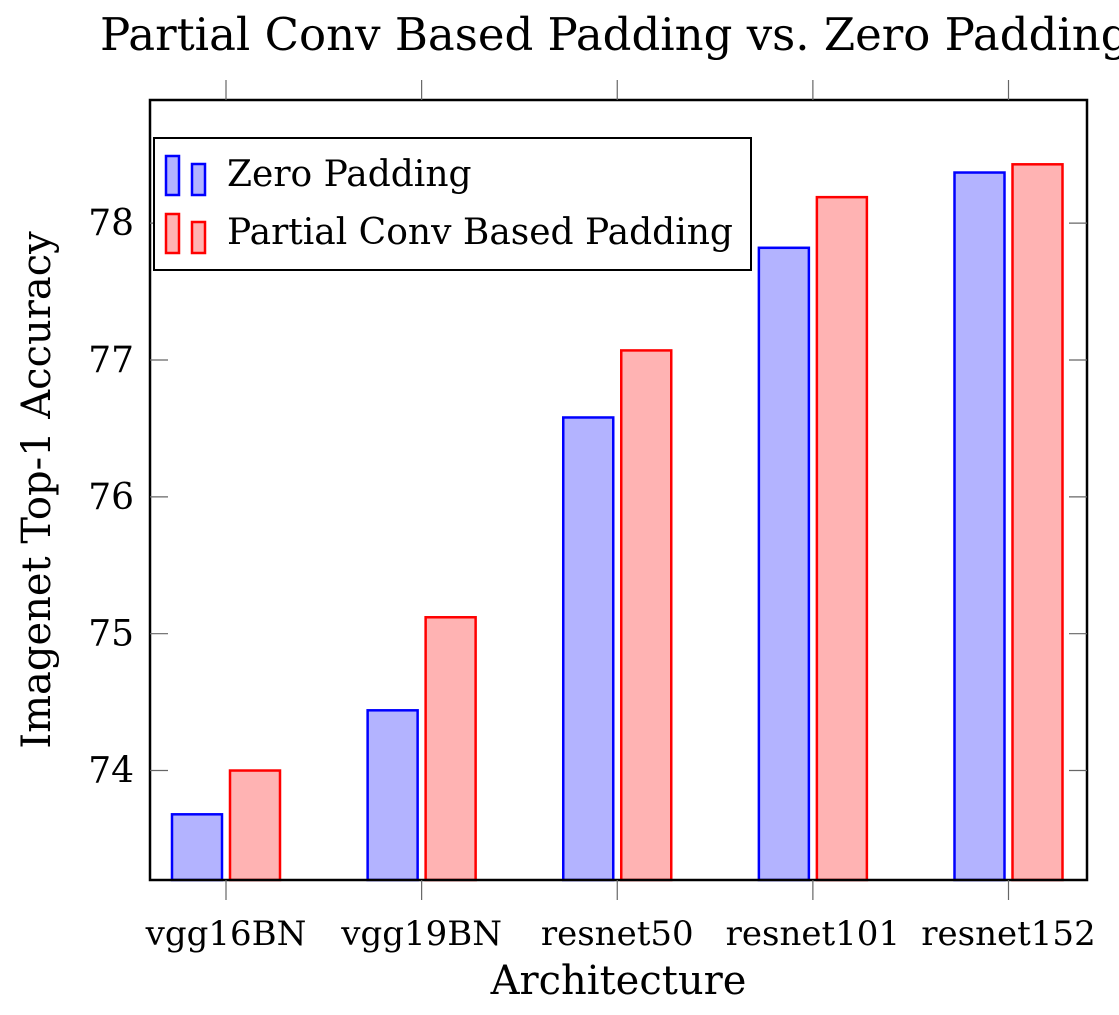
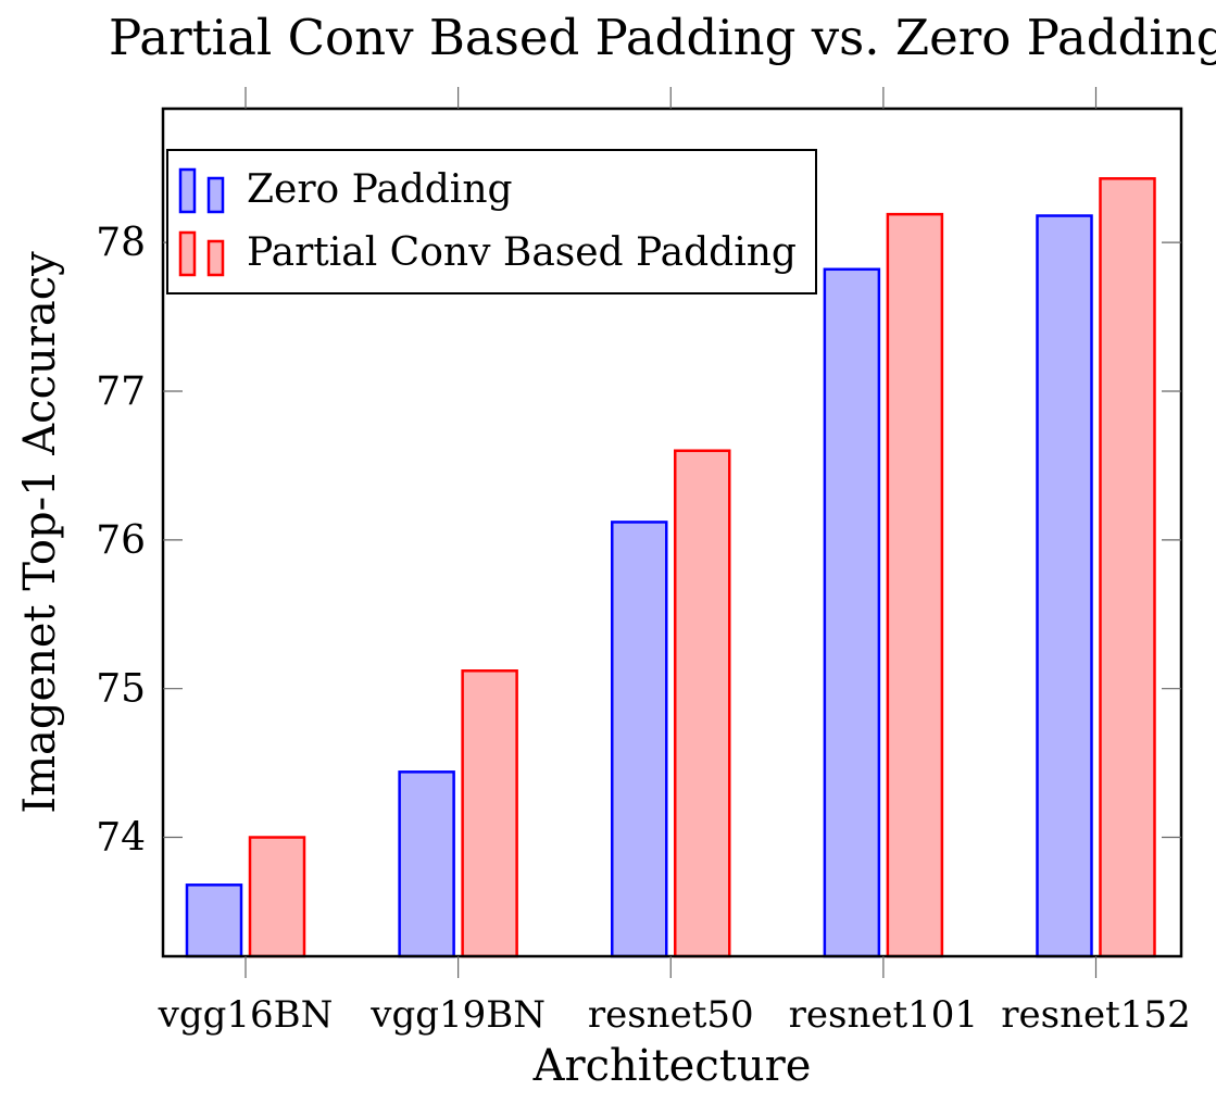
Zero Padding/resnet50: 76.58 -> 76.12
Partial Conv Based Padding/resnet50: 77.07 -> 76.60
Zero Padding/resnet152: 78.37 -> 78.18
